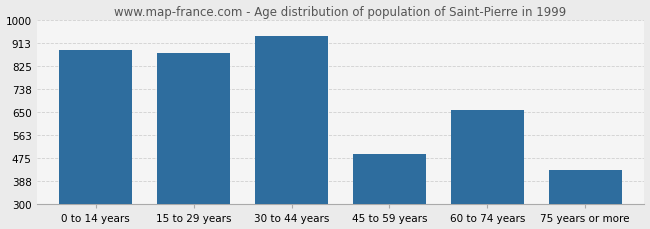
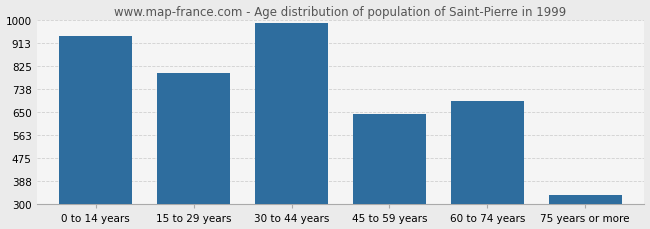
0 to 14 years: 885 -> 940
15 to 29 years: 875 -> 800
30 to 44 years: 940 -> 990
45 to 59 years: 490 -> 645
60 to 74 years: 660 -> 693
75 years or more: 430 -> 336
